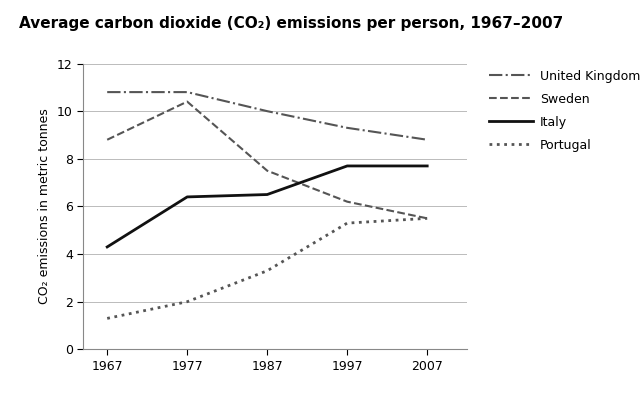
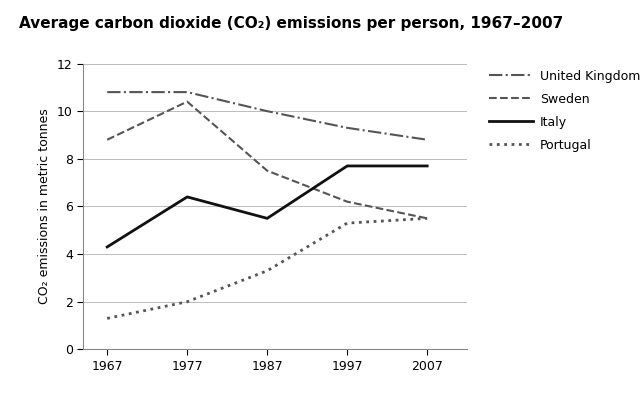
Italy/1987: 6.5 -> 5.5
